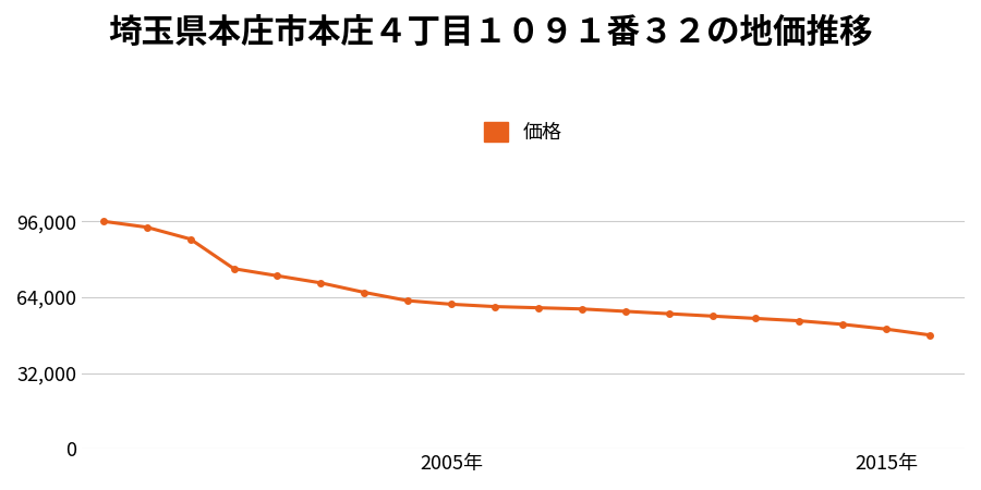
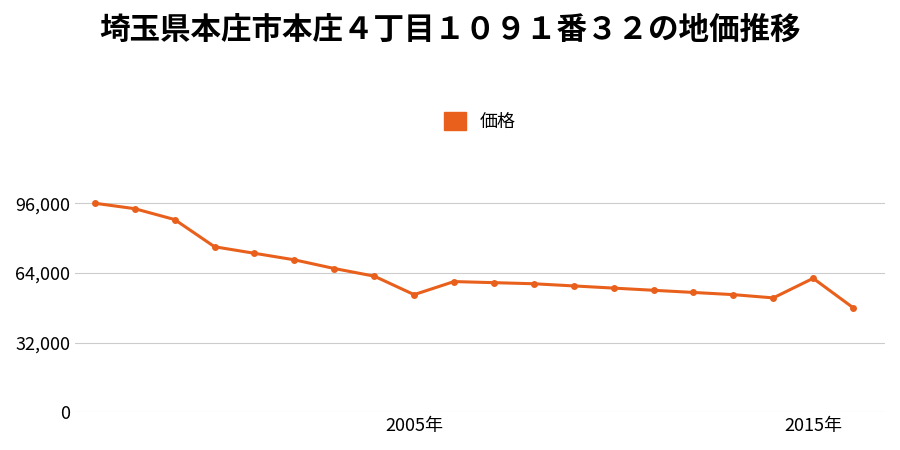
2005年: 61,000 -> 54,000
2015年: 50,500 -> 61,500
